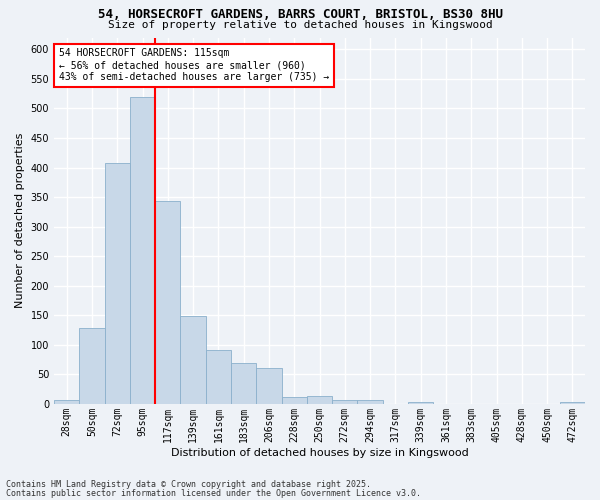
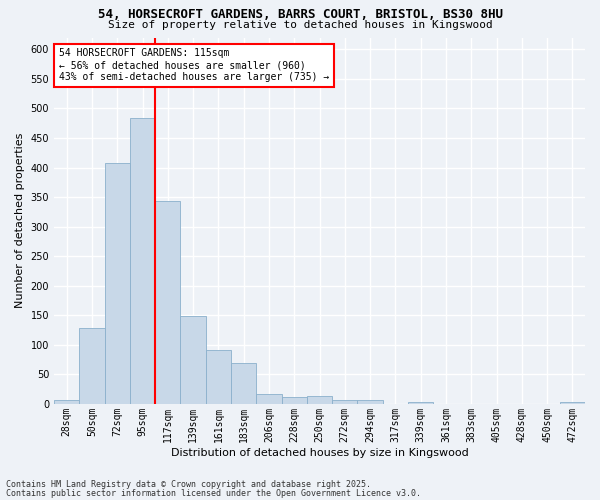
95sqm: 520 -> 483
206sqm: 60 -> 16
